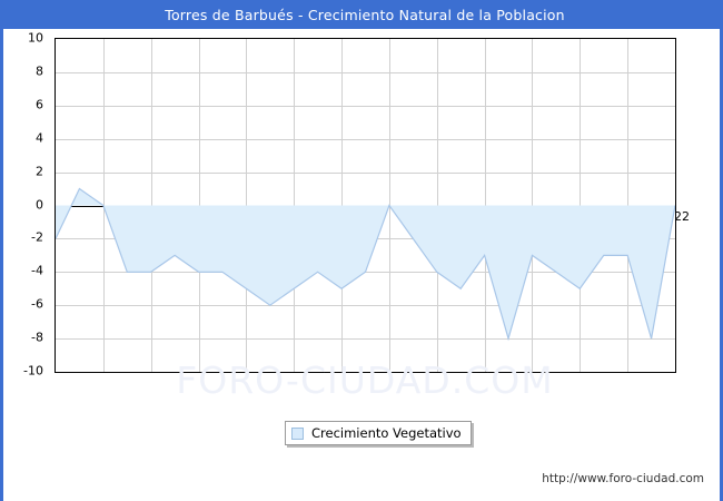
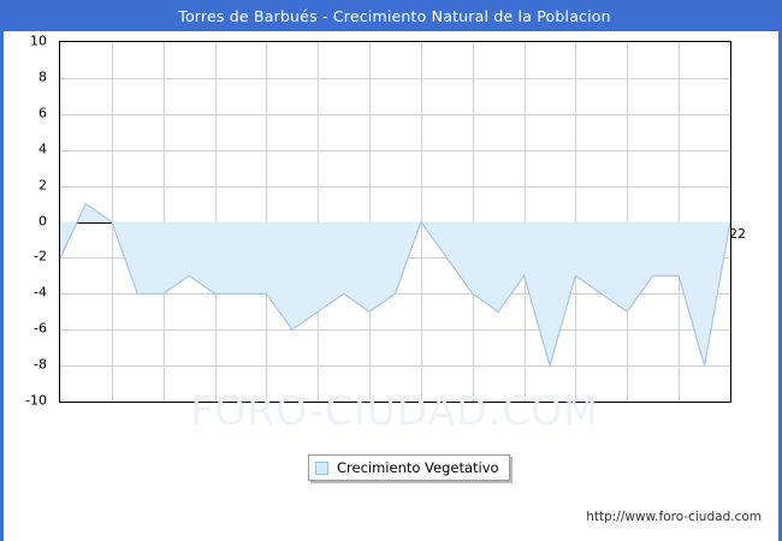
2004: -5 -> -4
